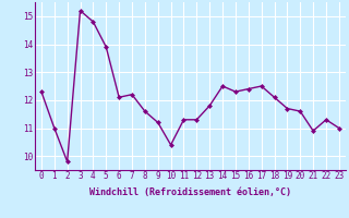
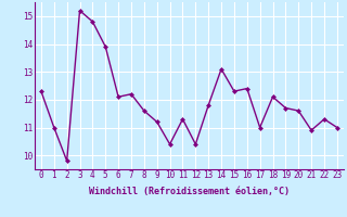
12: 11.3 -> 10.4
14: 12.5 -> 13.1
17: 12.5 -> 11.0
